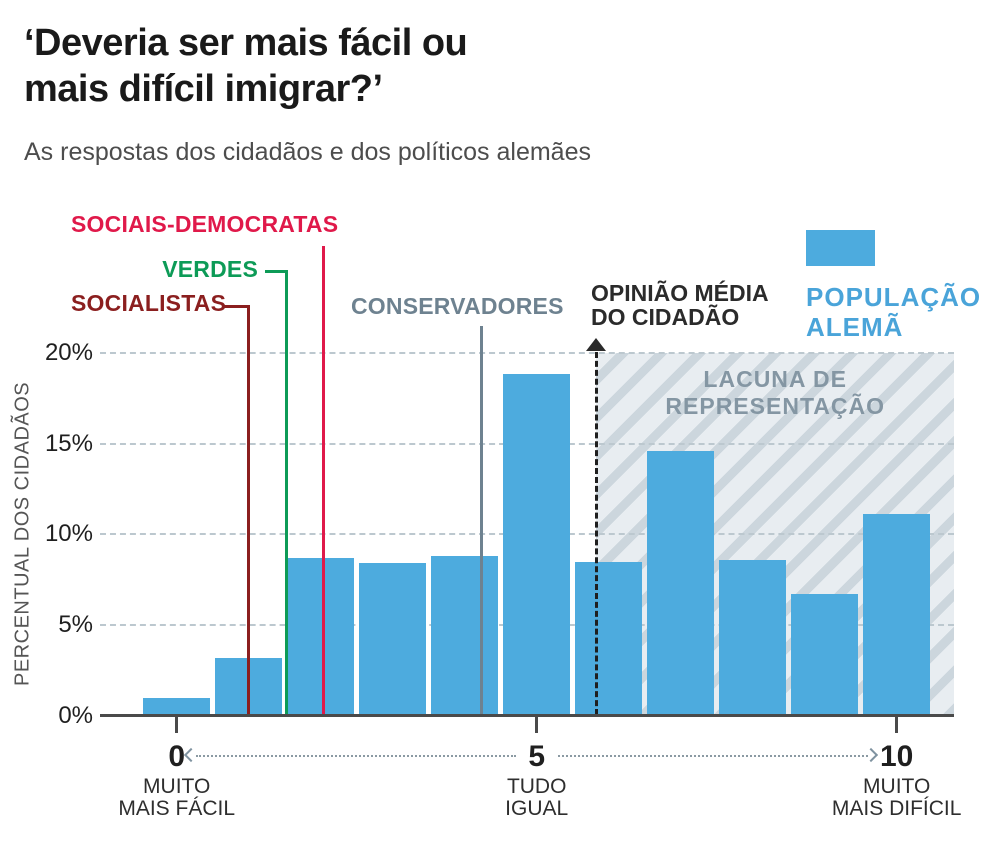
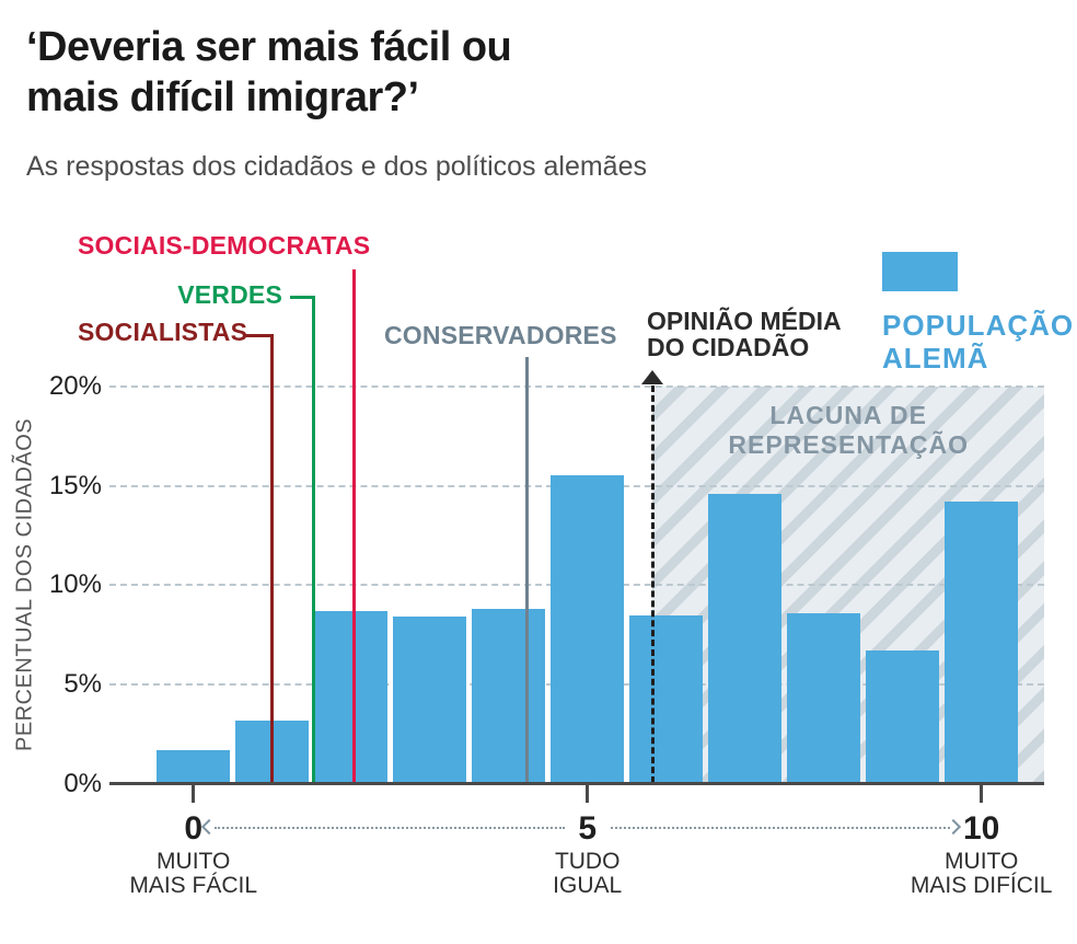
0: 1.0% -> 1.7%
5: 18.8% -> 15.5%
10: 11.1% -> 14.2%
